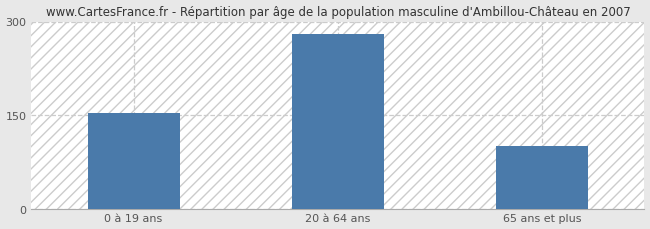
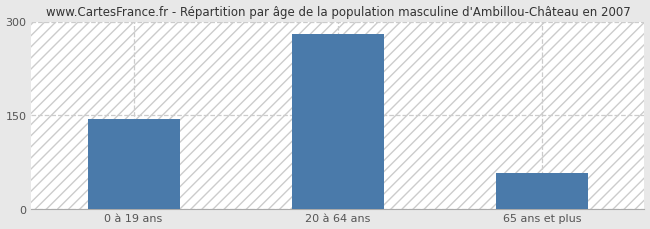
0 à 19 ans: 154 -> 143
65 ans et plus: 100 -> 57
